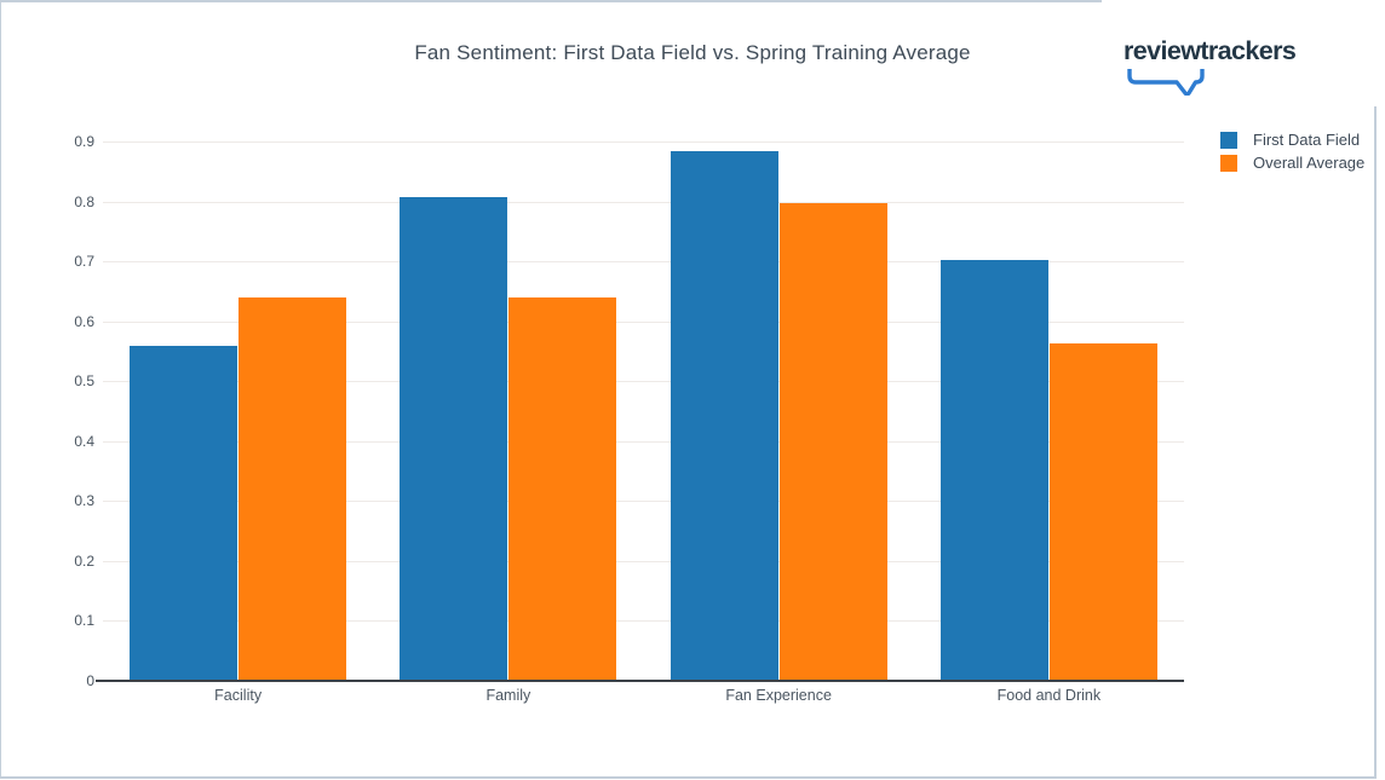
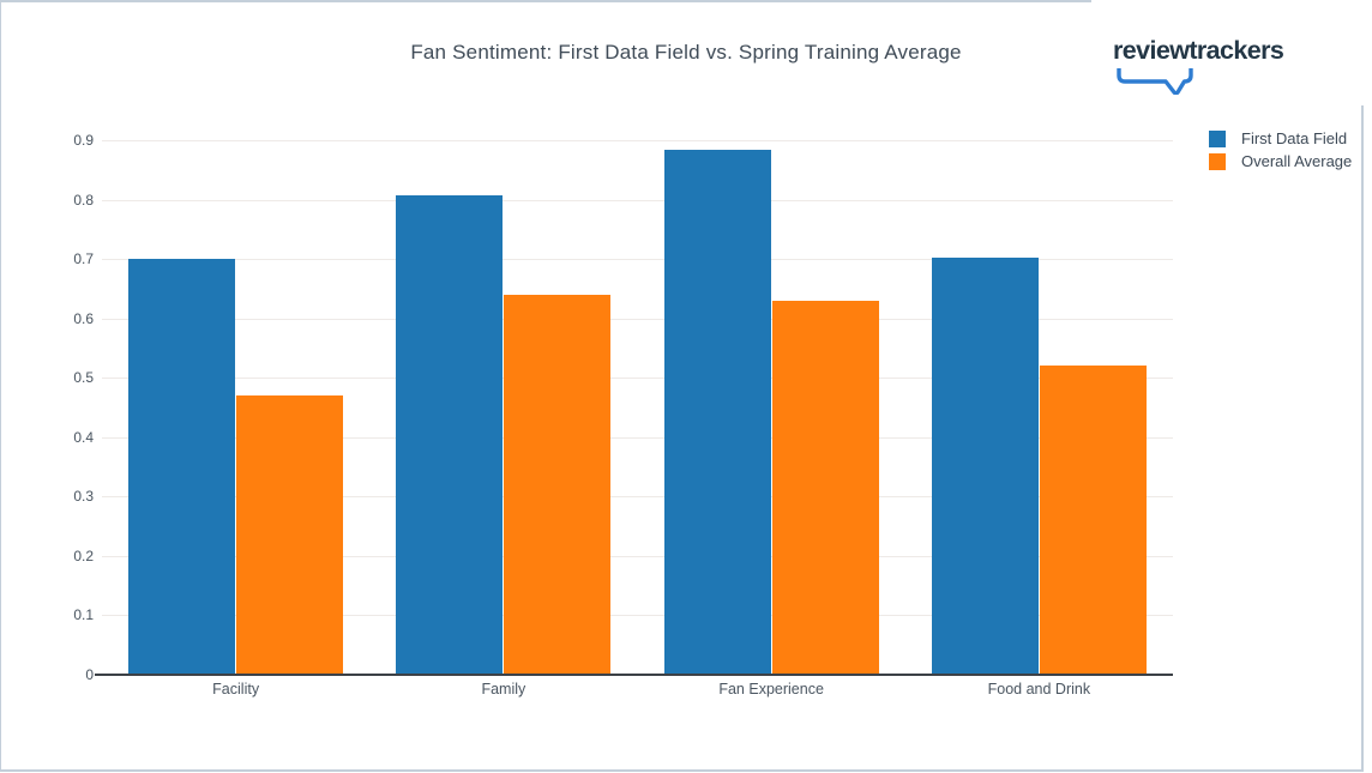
First Data Field/Facility: 0.56 -> 0.70
Overall Average/Facility: 0.64 -> 0.47
Overall Average/Fan Experience: 0.80 -> 0.63
Overall Average/Food and Drink: 0.56 -> 0.52
